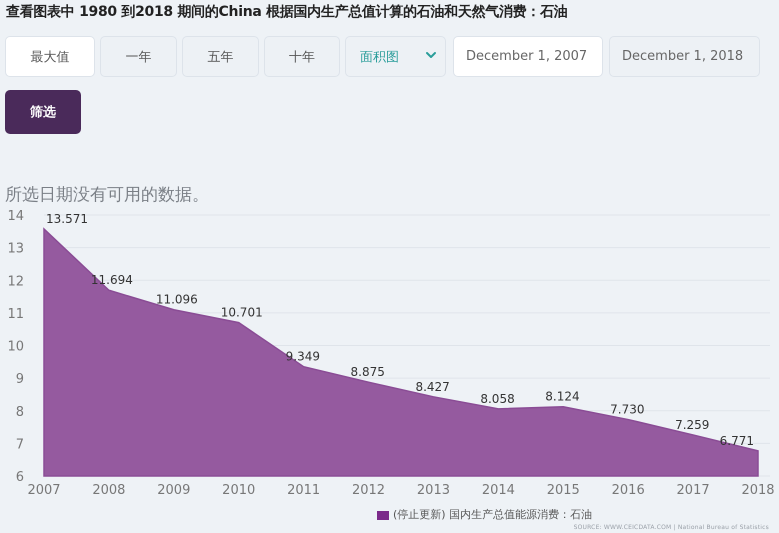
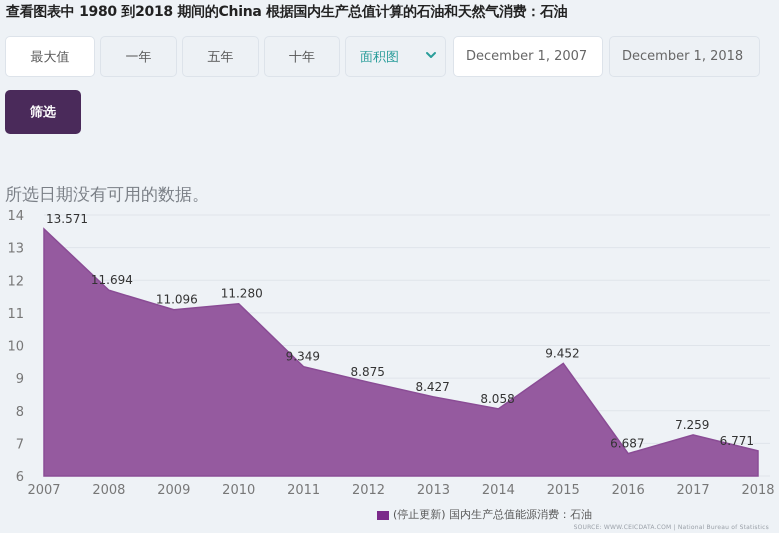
2010: 10.701 -> 11.280
2015: 8.124 -> 9.452
2016: 7.730 -> 6.687
